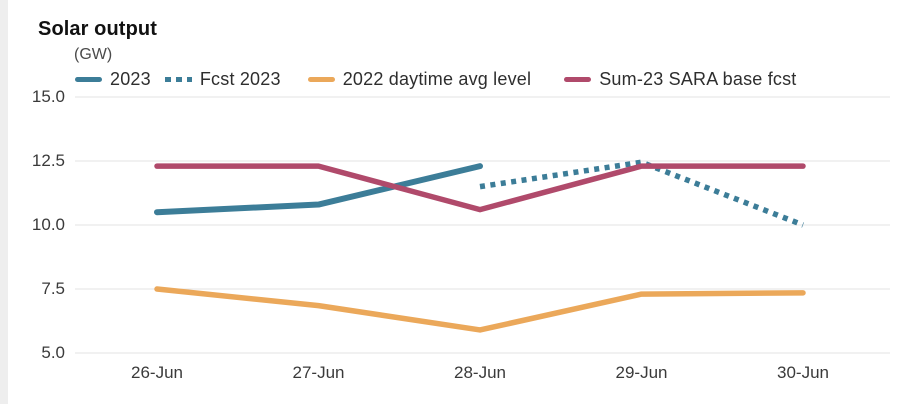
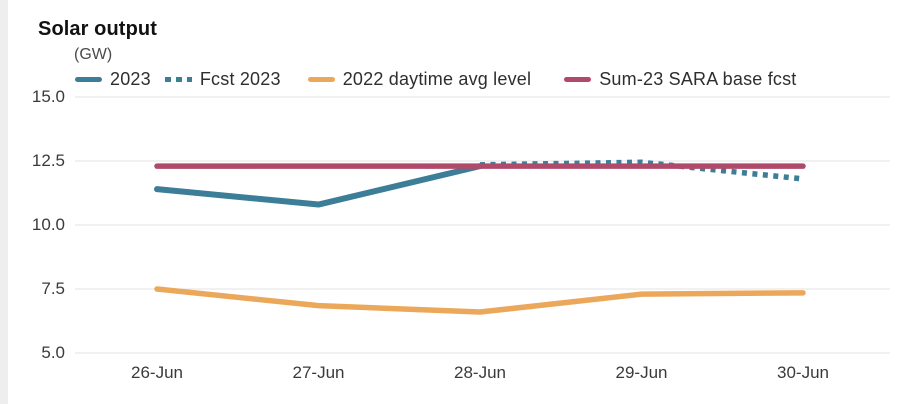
2023/26-Jun: 10.5 -> 11.4
Fcst 2023/28-Jun: 11.5 -> 12.3
2022 daytime avg level/28-Jun: 5.9 -> 6.6
Sum-23 SARA base fcst/28-Jun: 10.6 -> 12.3
Fcst 2023/30-Jun: 10.0 -> 11.8
